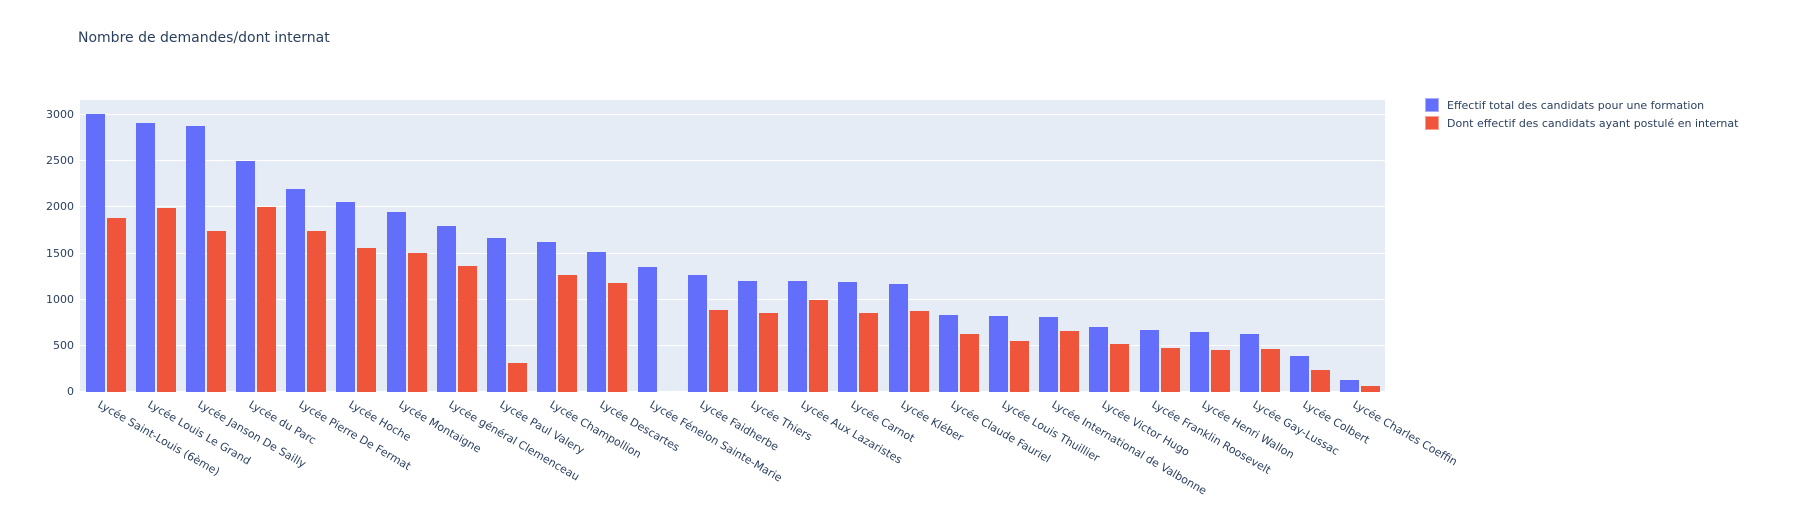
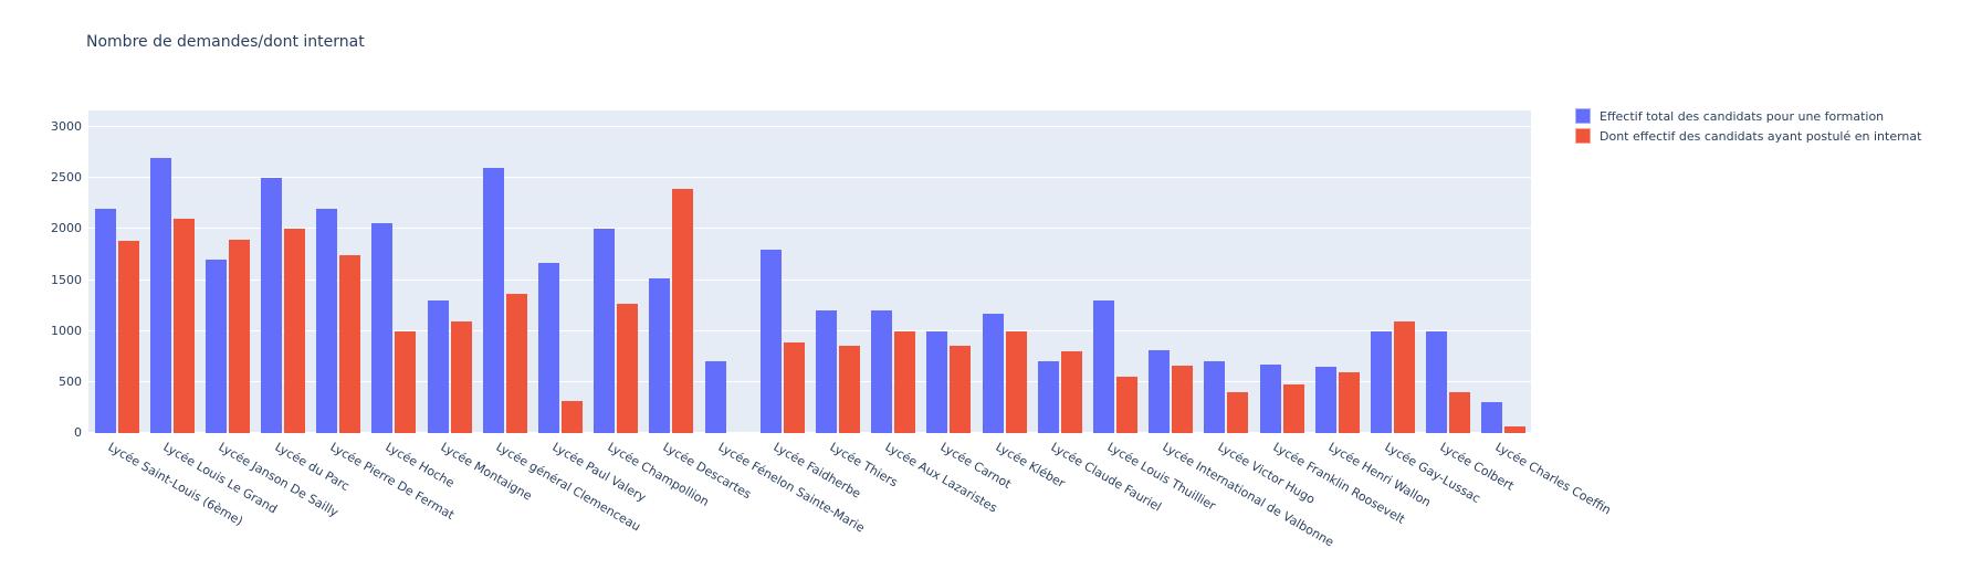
Effectif total des candidats pour une formation/Lycée Saint-Louis (6ème): 3000 -> 2200
Effectif total des candidats pour une formation/Lycée Louis Le Grand: 2900 -> 2700
Dont effectif des candidats ayant postulé en internat/Lycée Louis Le Grand: 2000 -> 2100
Effectif total des candidats pour une formation/Lycée Janson De Sailly: 2900 -> 1700
Dont effectif des candidats ayant postulé en internat/Lycée Janson De Sailly: 1700 -> 1900
Dont effectif des candidats ayant postulé en internat/Lycée Hoche: 1600 -> 1000
Effectif total des candidats pour une formation/Lycée Montaigne: 2000 -> 1300
Dont effectif des candidats ayant postulé en internat/Lycée Montaigne: 1500 -> 1100
Effectif total des candidats pour une formation/Lycée général Clemenceau: 1800 -> 2600
Effectif total des candidats pour une formation/Lycée Champollion: 1600 -> 2000
Dont effectif des candidats ayant postulé en internat/Lycée Descartes: 1200 -> 2400
Effectif total des candidats pour une formation/Lycée Fénelon Sainte-Marie: 1400 -> 700
Effectif total des candidats pour une formation/Lycée Faidherbe: 1300 -> 1800
Effectif total des candidats pour une formation/Lycée Carnot: 1200 -> 1000
Dont effectif des candidats ayant postulé en internat/Lycée Kléber: 900 -> 1000
Effectif total des candidats pour une formation/Lycée Claude Fauriel: 800 -> 700
Dont effectif des candidats ayant postulé en internat/Lycée Claude Fauriel: 600 -> 800
Effectif total des candidats pour une formation/Lycée Louis Thuillier: 800 -> 1300
Dont effectif des candidats ayant postulé en internat/Lycée Victor Hugo: 500 -> 400
Dont effectif des candidats ayant postulé en internat/Lycée Henri Wallon: 500 -> 600
Effectif total des candidats pour une formation/Lycée Gay-Lussac: 600 -> 1000
Dont effectif des candidats ayant postulé en internat/Lycée Gay-Lussac: 500 -> 1100
Effectif total des candidats pour une formation/Lycée Colbert: 400 -> 1000
Dont effectif des candidats ayant postulé en internat/Lycée Colbert: 200 -> 400
Effectif total des candidats pour une formation/Lycée Charles Coeffin: 100 -> 300
